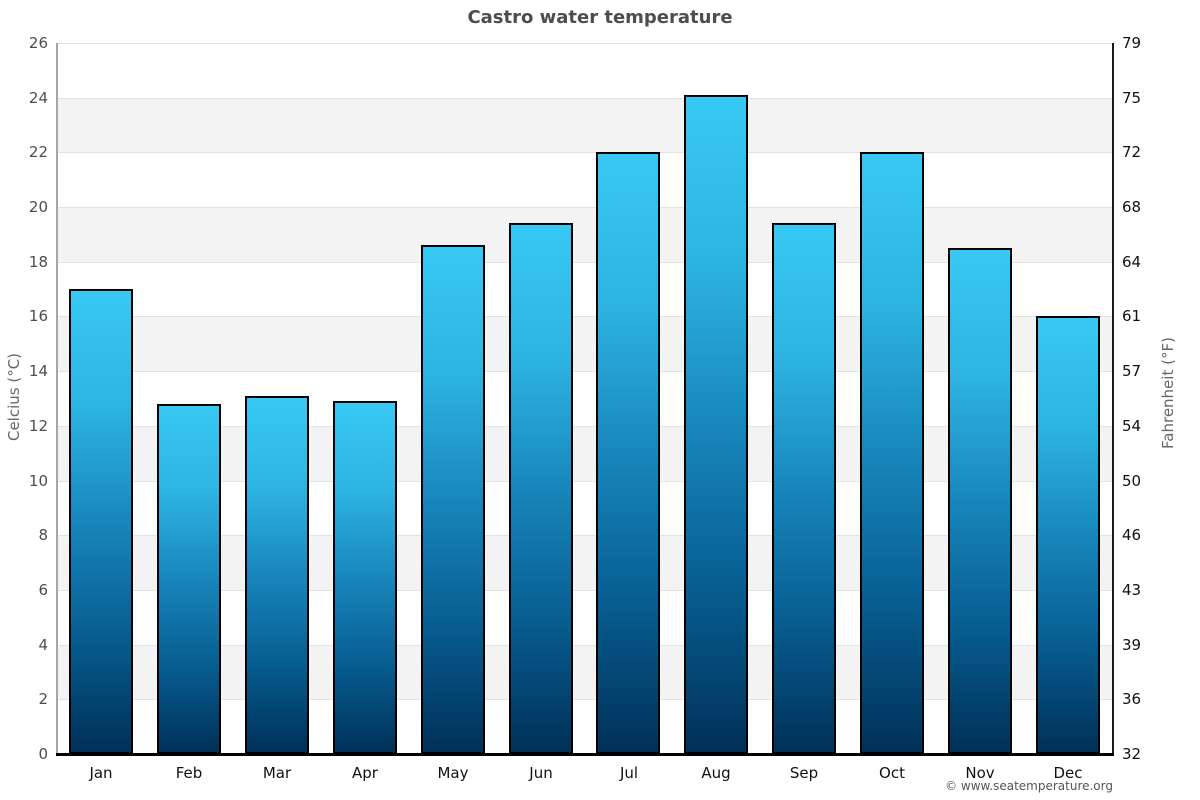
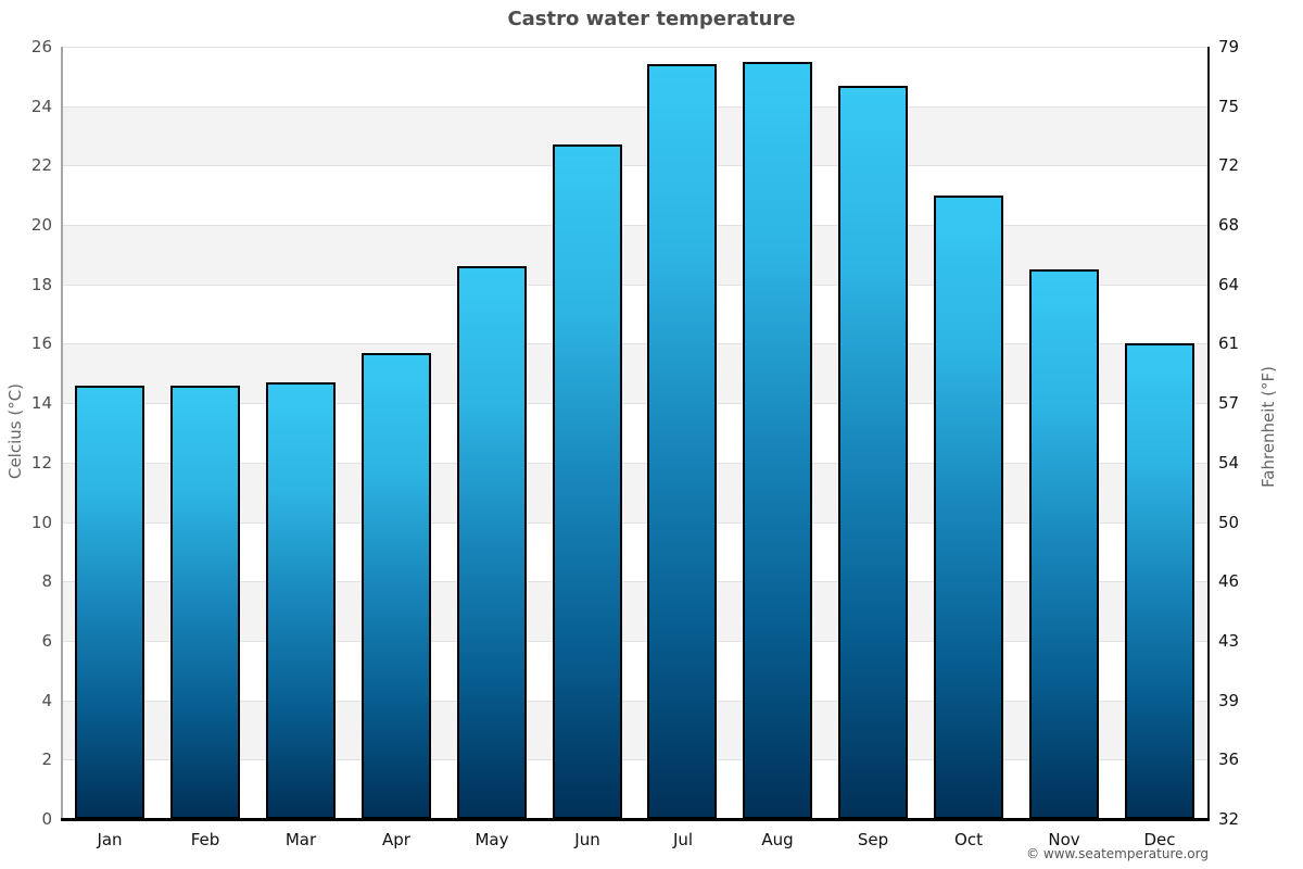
Jan: 17.0 -> 14.6
Feb: 12.8 -> 14.6
Mar: 13.1 -> 14.7
Apr: 12.9 -> 15.7
Jun: 19.4 -> 22.7
Jul: 22.0 -> 25.4
Aug: 24.1 -> 25.5
Sep: 19.4 -> 24.7
Oct: 22.0 -> 21.0
